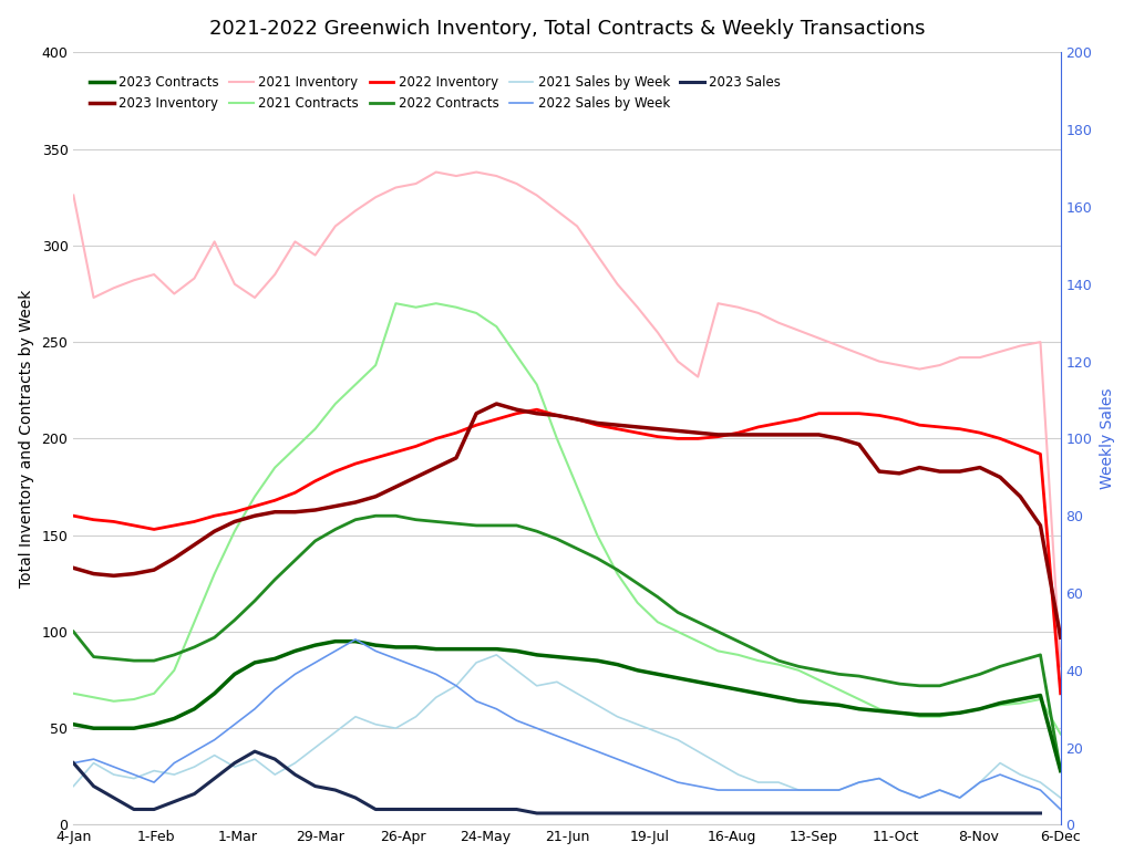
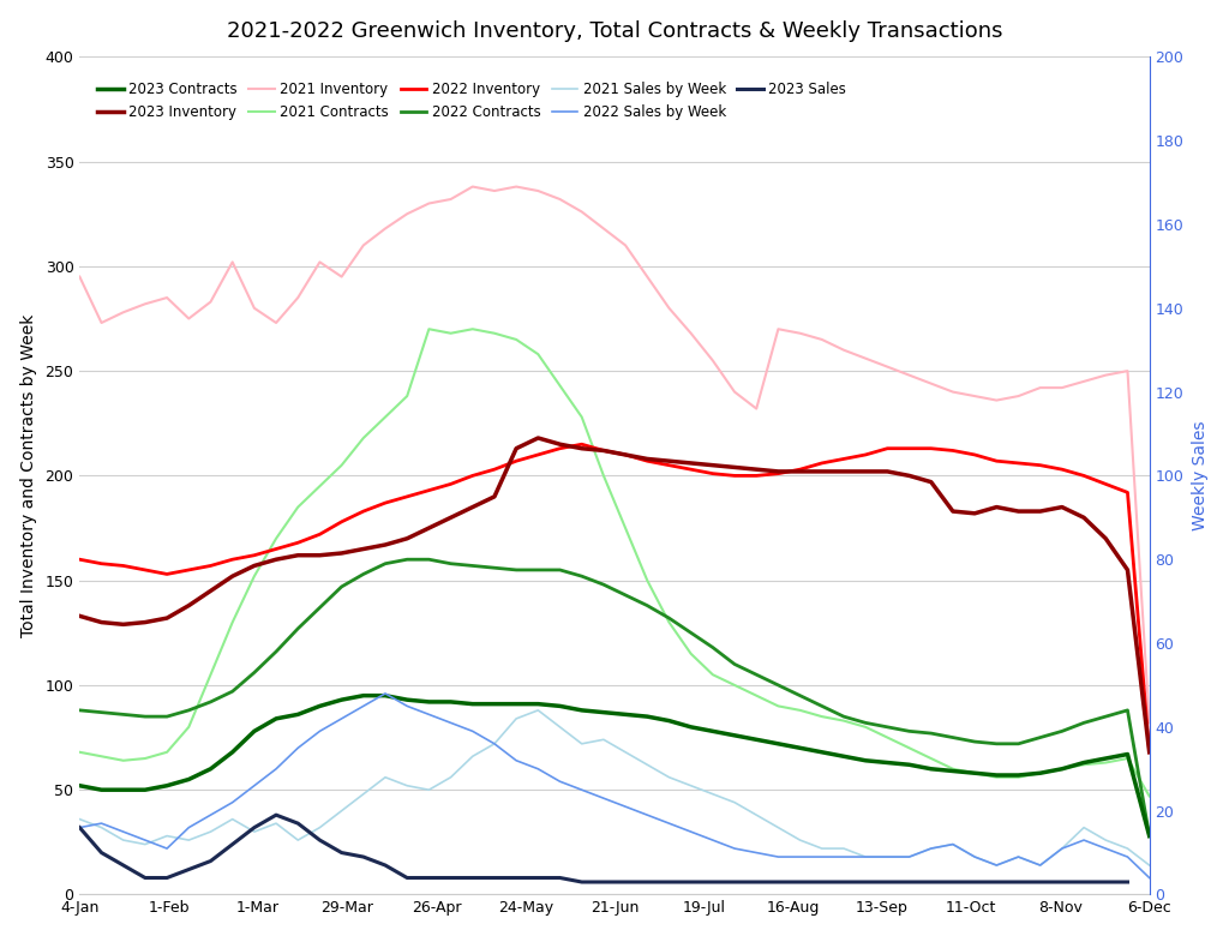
2021 Inventory/4-Jan: 326 -> 295
2022 Contracts/4-Jan: 100 -> 88
2021 Sales by Week/4-Jan: 10 -> 18
2023 Inventory/6-Dec: 97 -> 68
